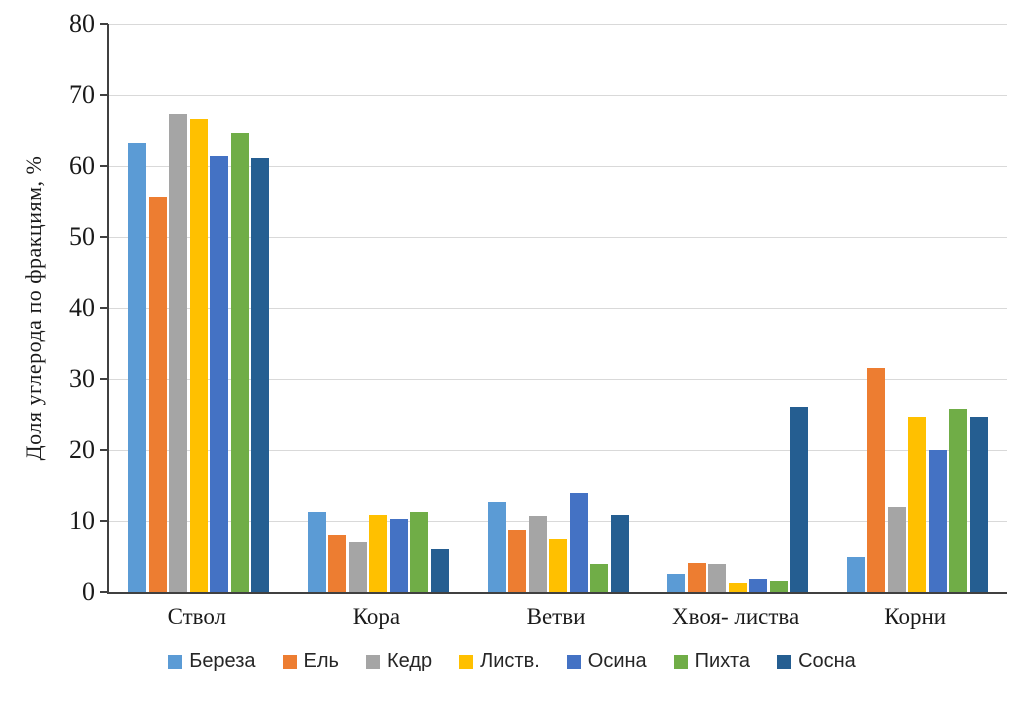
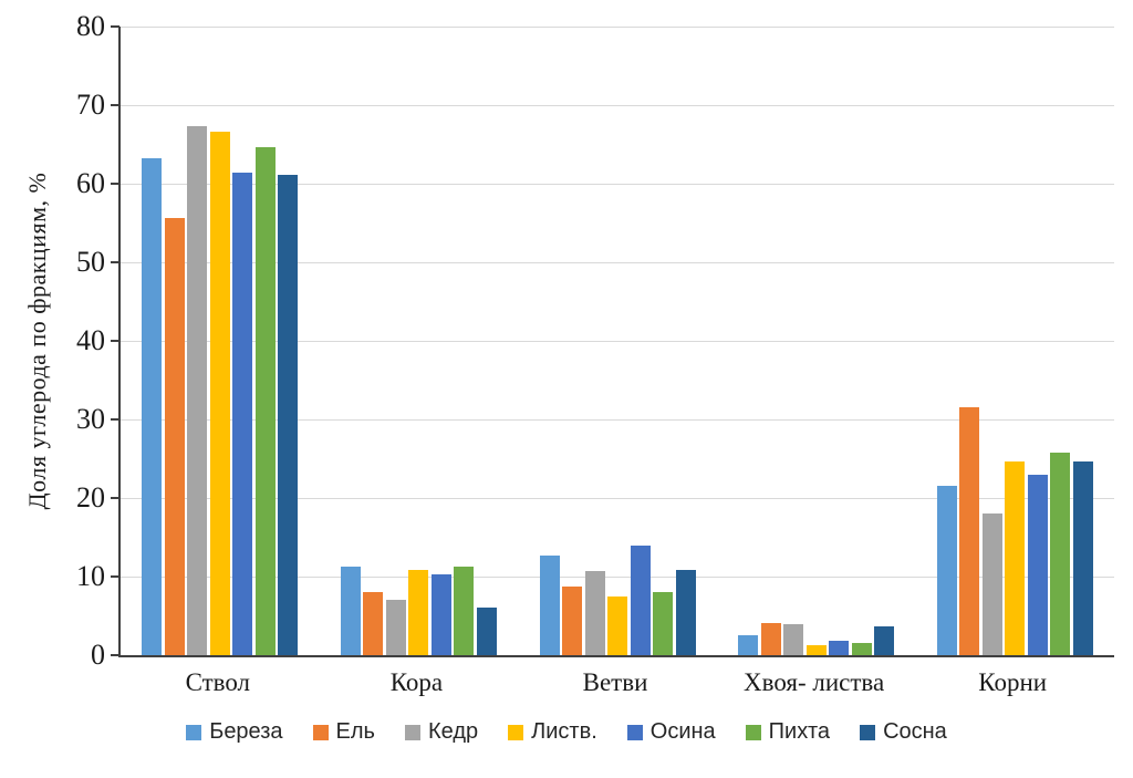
Пихта/Ветви: 4 -> 8
Сосна/Хвоя- листва: 26 -> 4
Береза/Корни: 5 -> 22
Кедр/Корни: 12 -> 18
Осина/Корни: 20 -> 23
